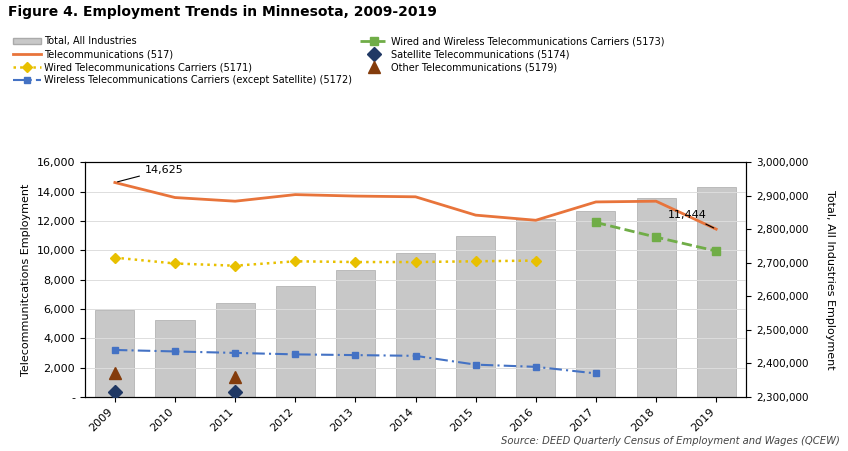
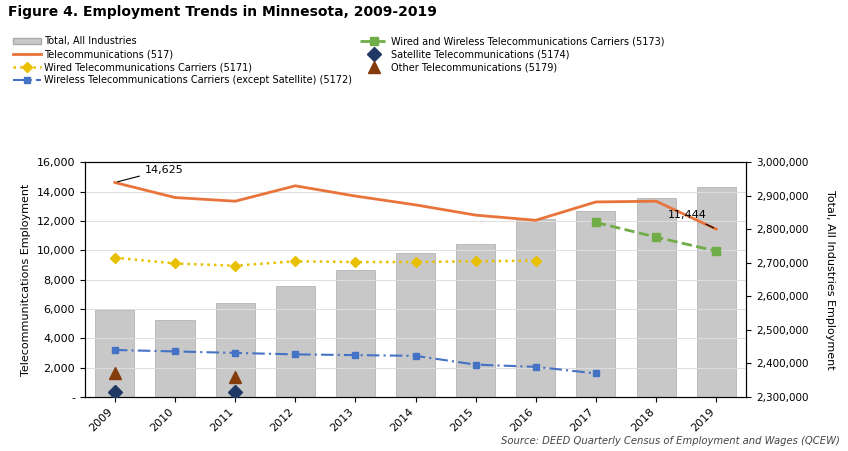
Telecommunications (517)/2012: 13,800 -> 14,400
Telecommunications (517)/2014: 13,600 -> 13,100
Total, All Industries/2015: 2,780,000 -> 2,755,000
